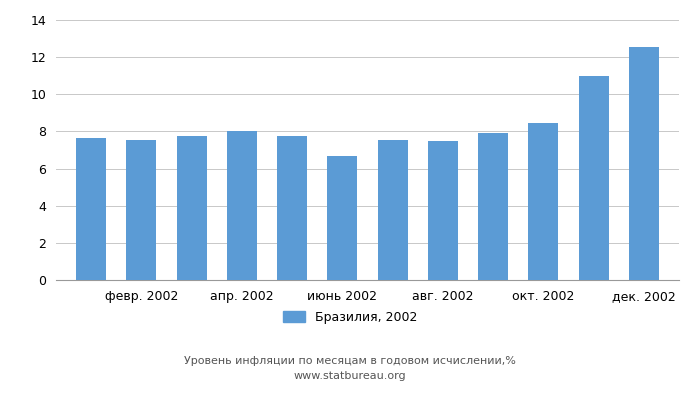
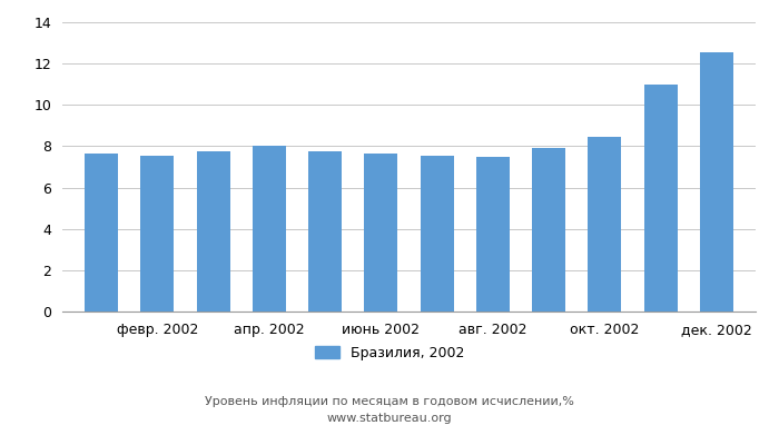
июнь 2002: 6.7 -> 7.7
